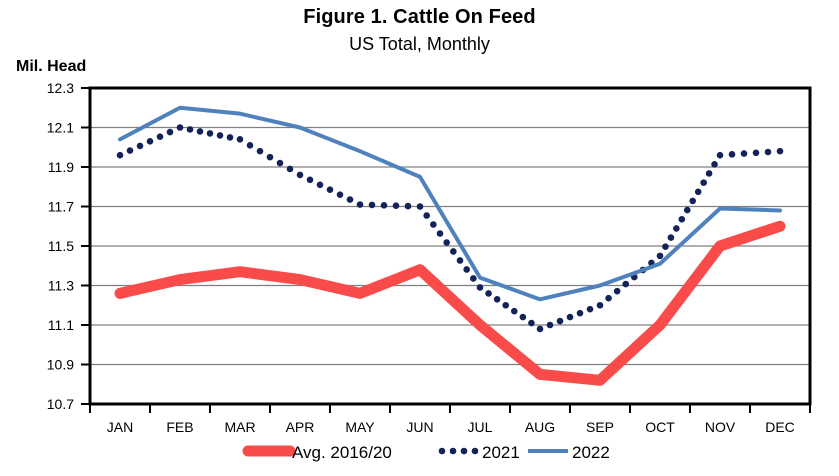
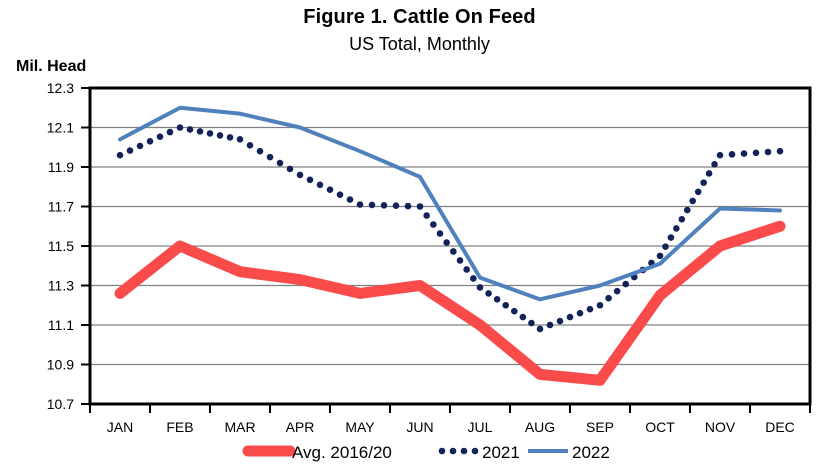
Avg. 2016/20/FEB: 11.33 -> 11.50
Avg. 2016/20/JUN: 11.38 -> 11.30
Avg. 2016/20/OCT: 11.10 -> 11.25
